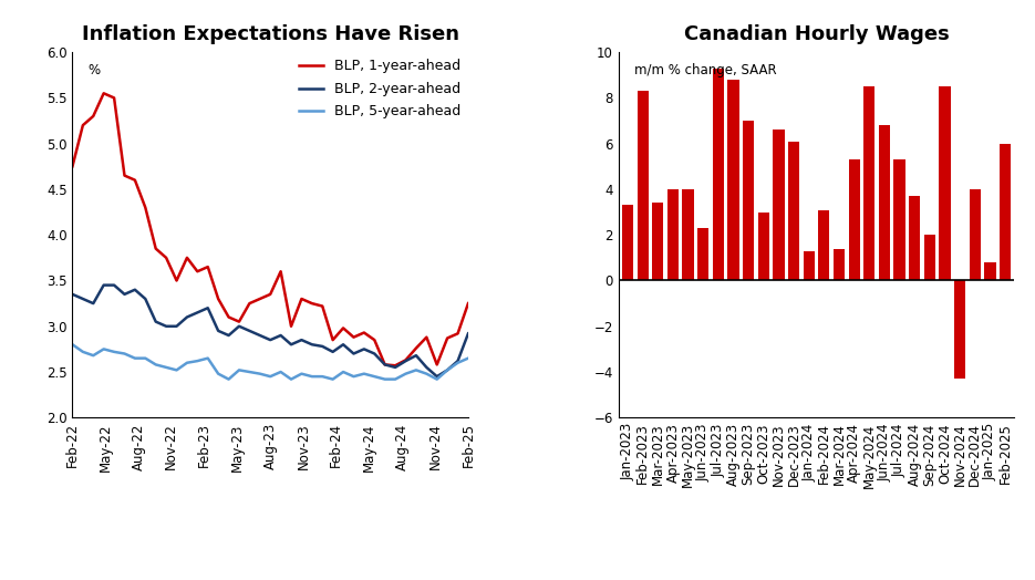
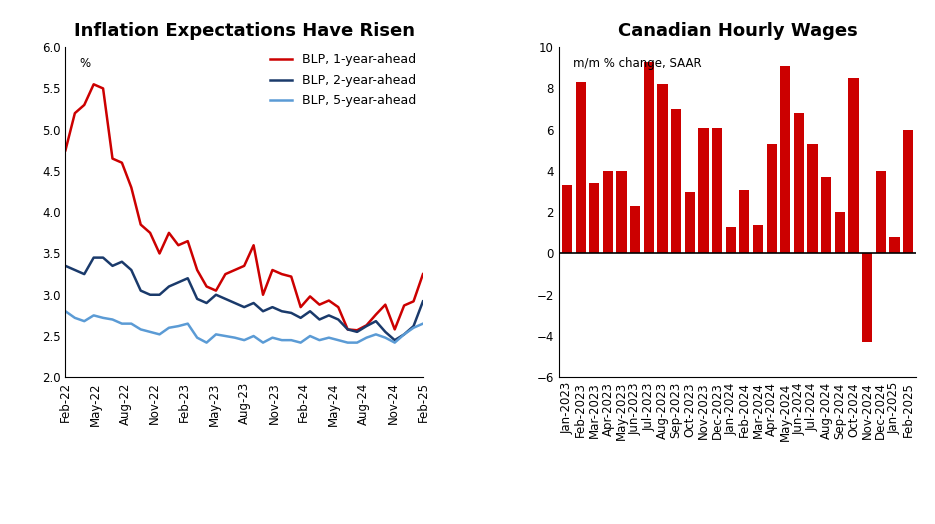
Canadian Hourly Wages/Aug-2023: 8.8 -> 8.2
Canadian Hourly Wages/Nov-2023: 6.6 -> 6.1
Canadian Hourly Wages/May-2024: 8.5 -> 9.1
